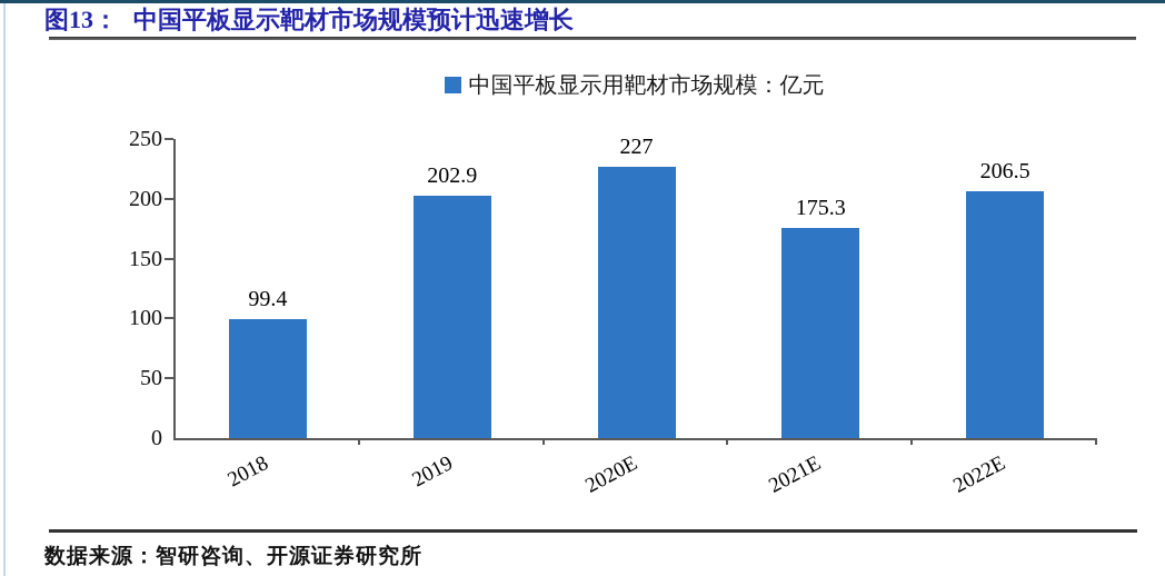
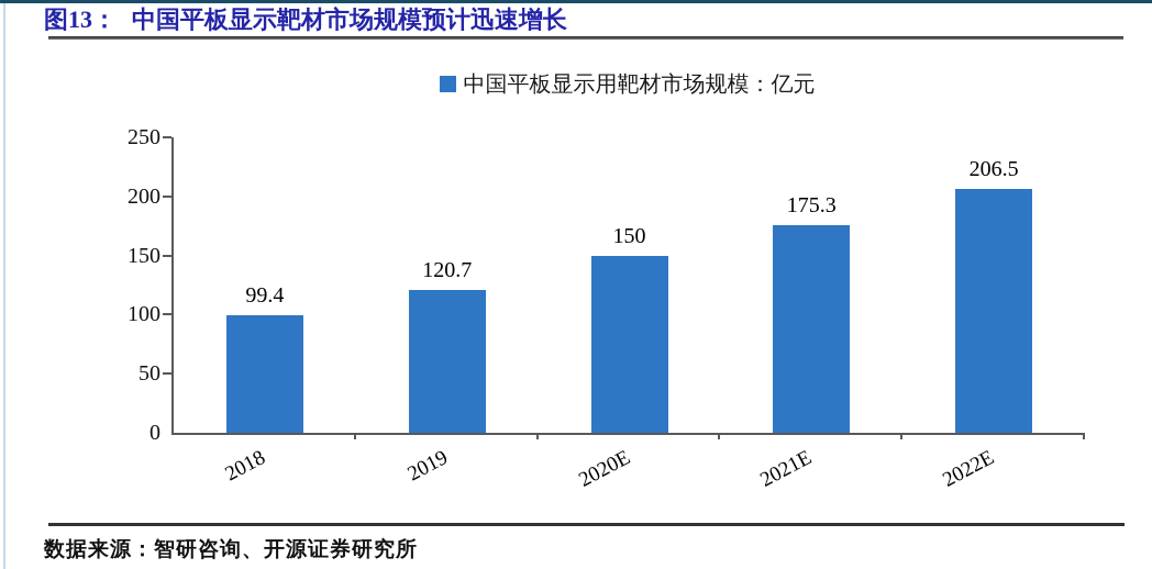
2019: 202.9 -> 120.7
2020E: 227 -> 150
